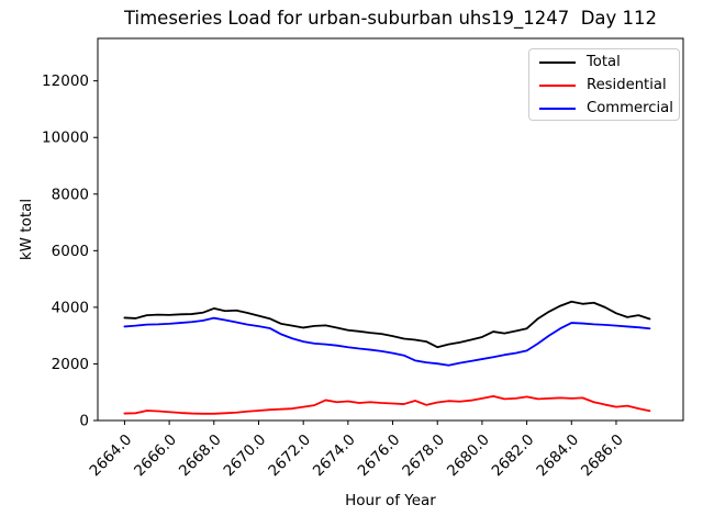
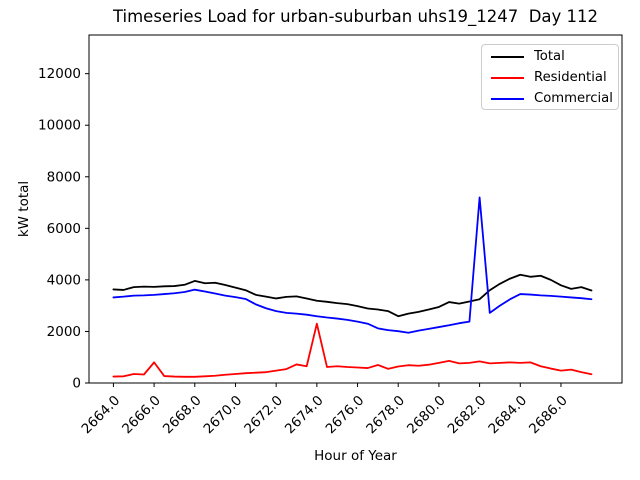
Residential/2666.0: 300 -> 800
Residential/2674.0: 700 -> 2300
Commercial/2682.0: 2500 -> 7200
